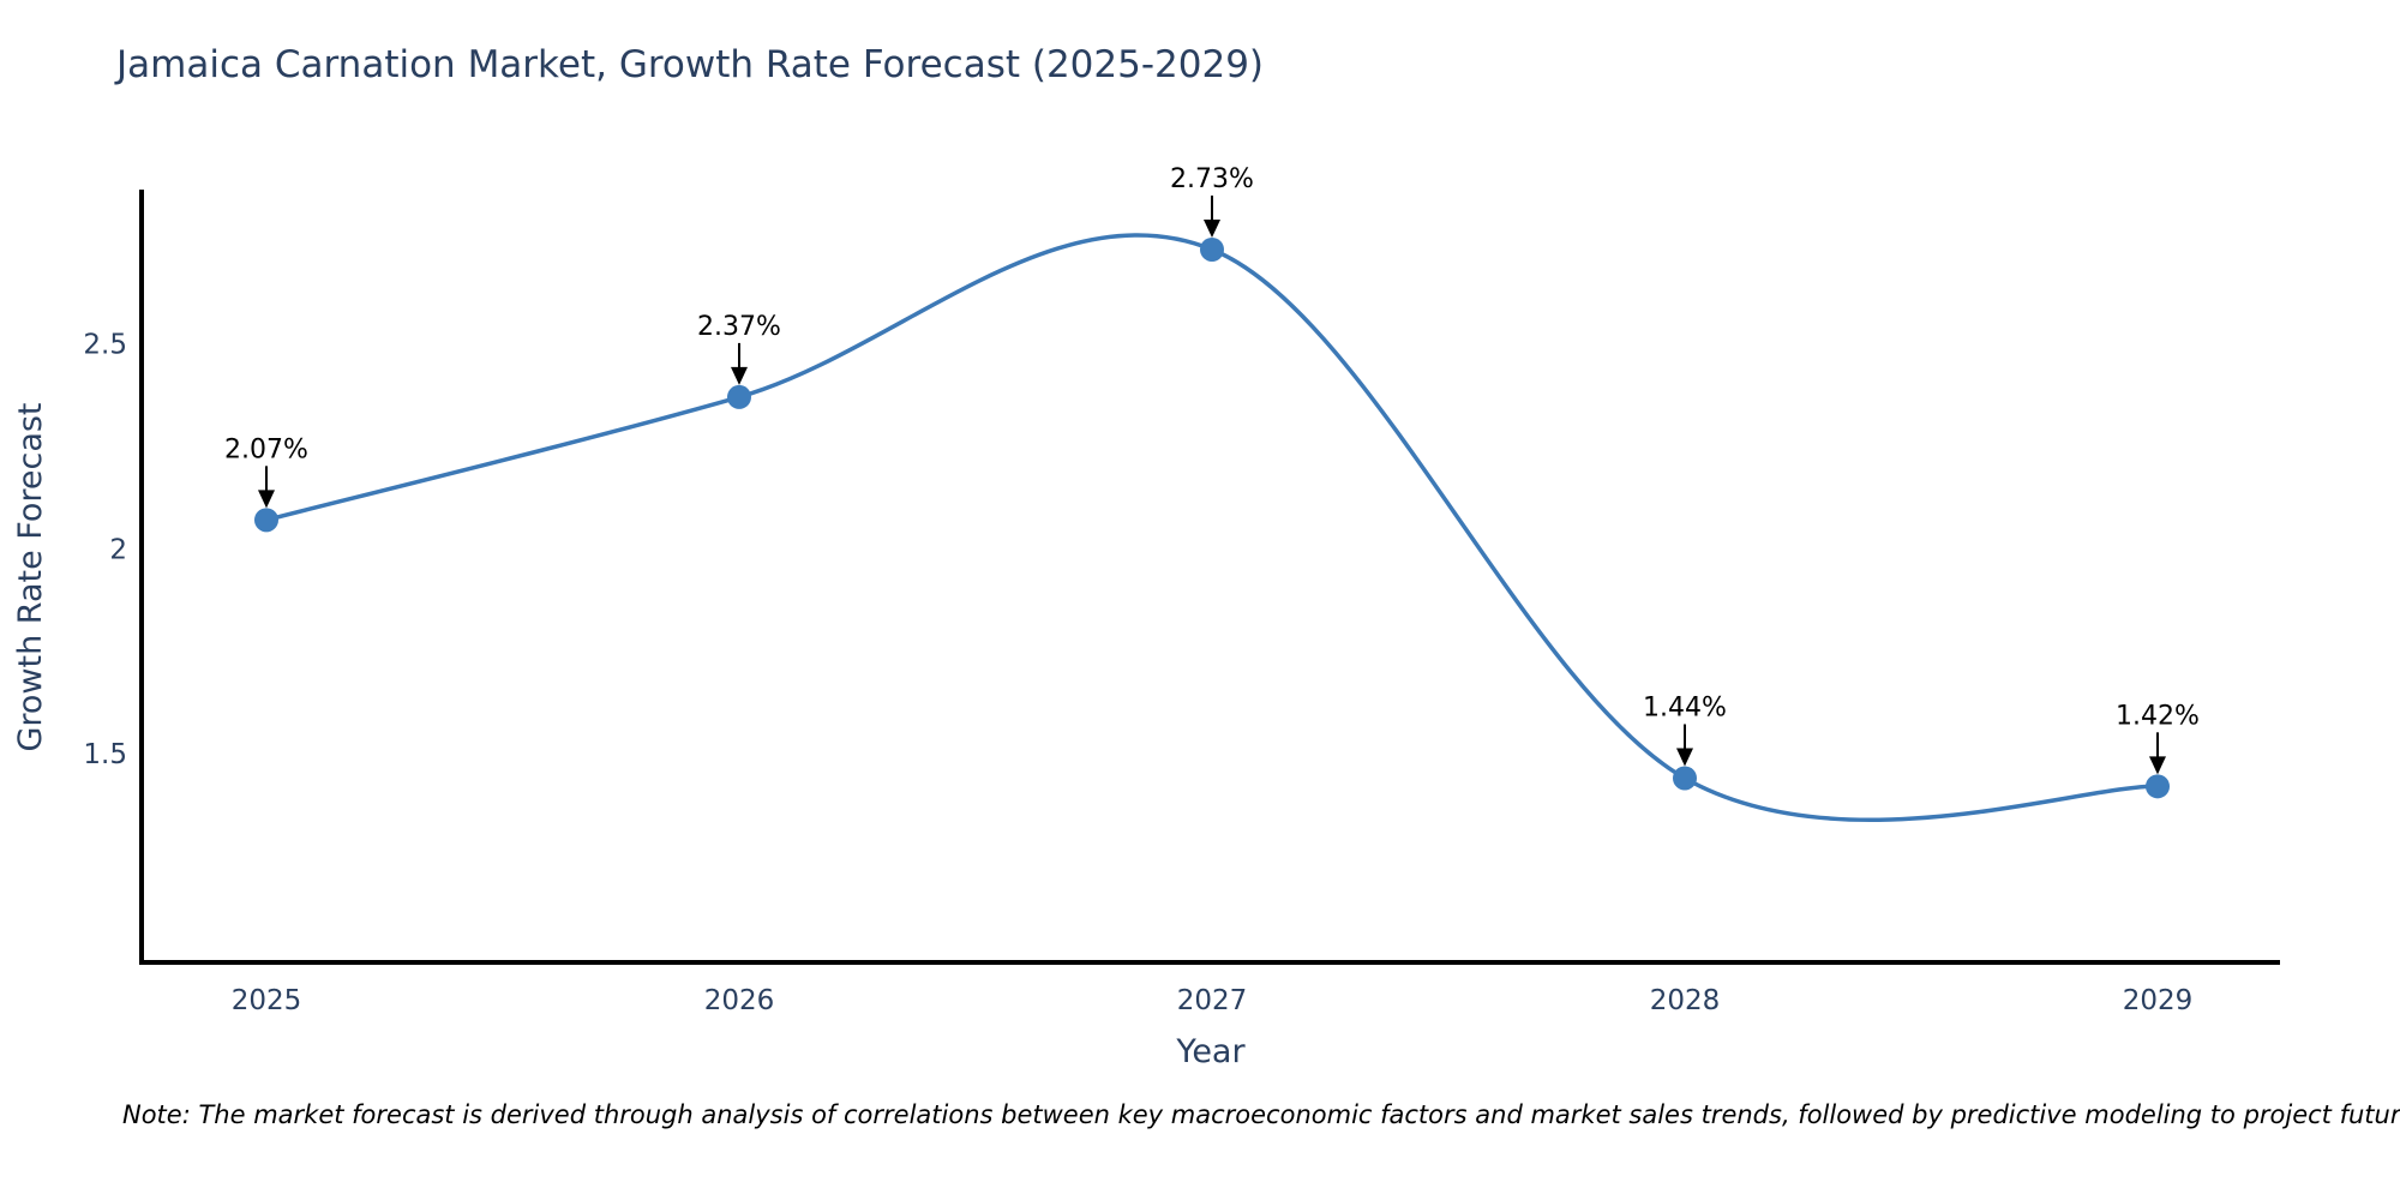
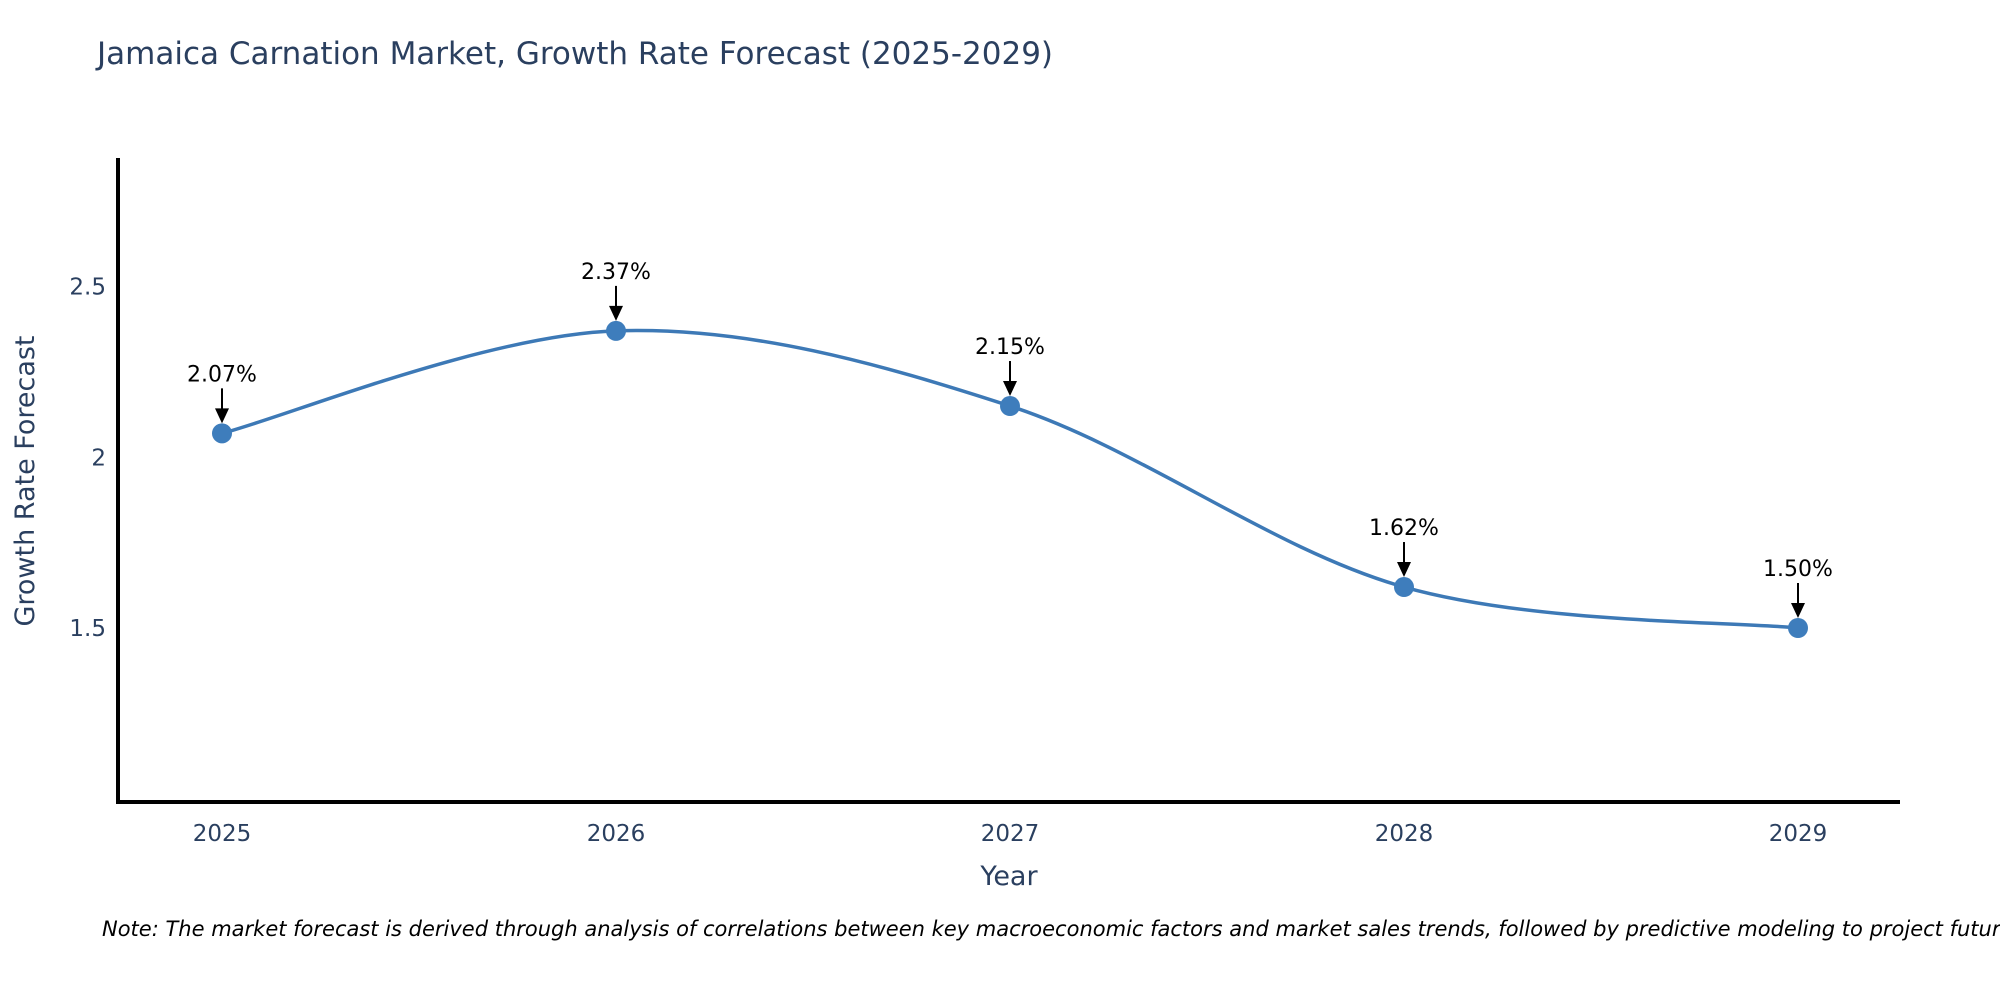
2027: 2.73% -> 2.15%
2028: 1.44% -> 1.62%
2029: 1.42% -> 1.50%
